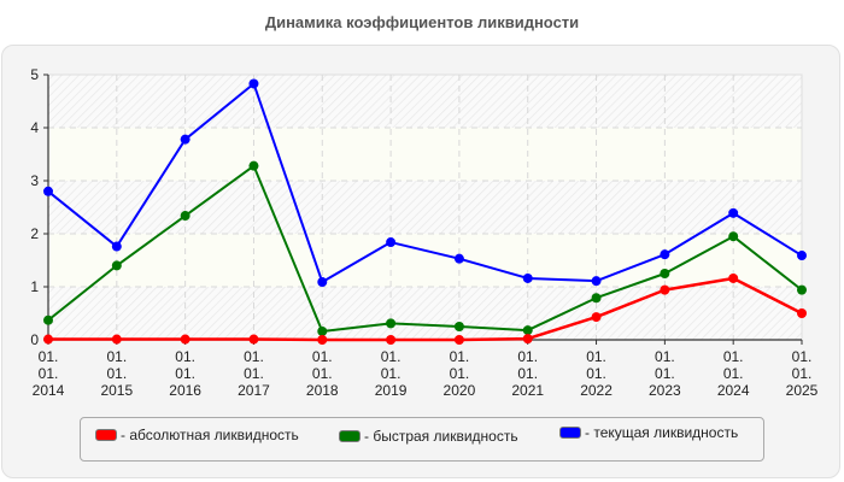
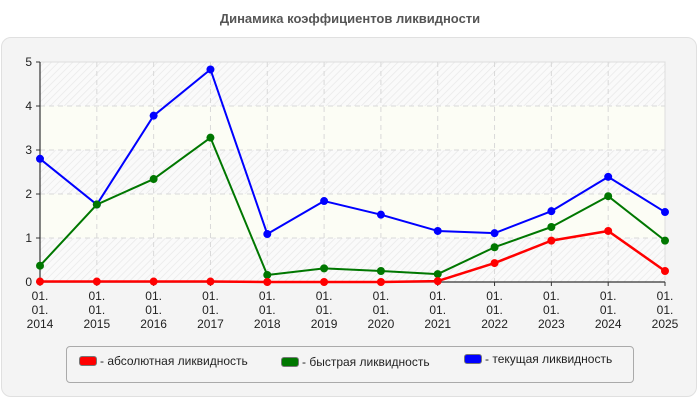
- быстрая ликвидность/01.01.2015: 1.4 -> 1.8
- абсолютная ликвидность/01.01.2025: 0.5 -> 0.2
